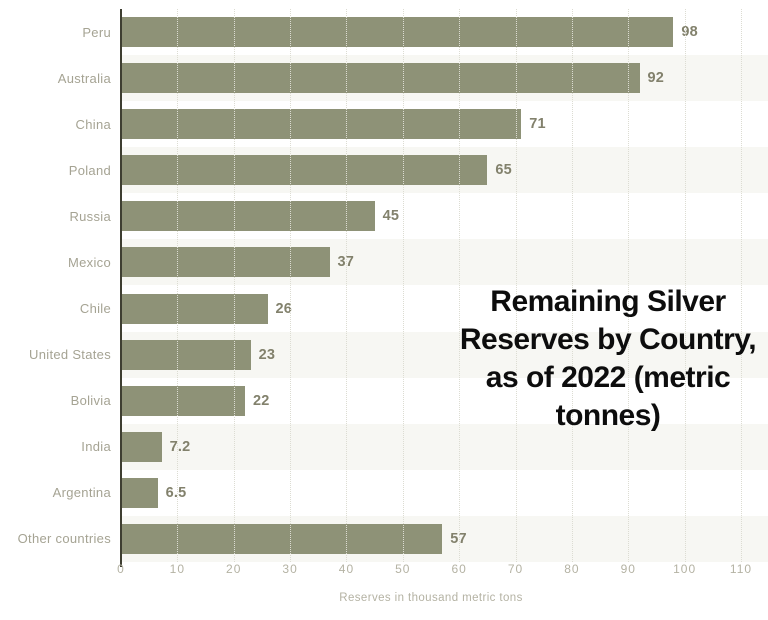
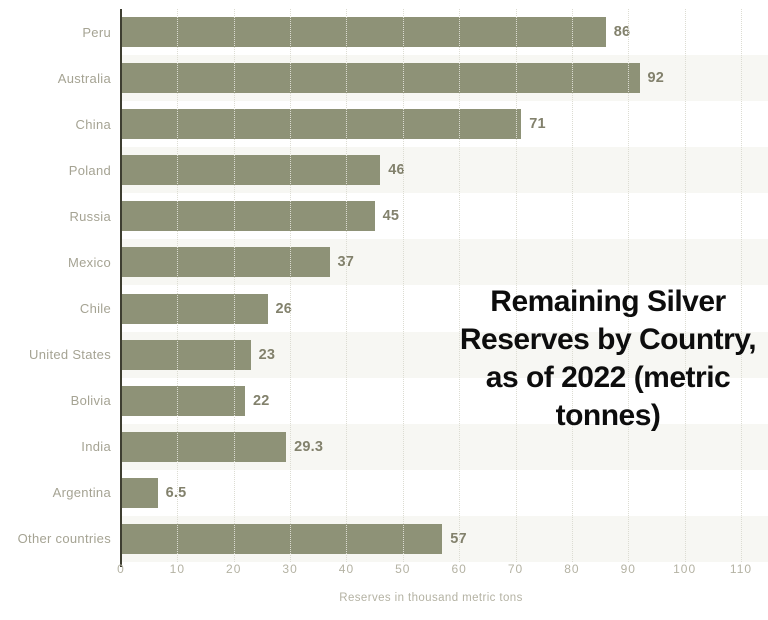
Peru: 98 -> 86
Poland: 65 -> 46
India: 7.2 -> 29.3
